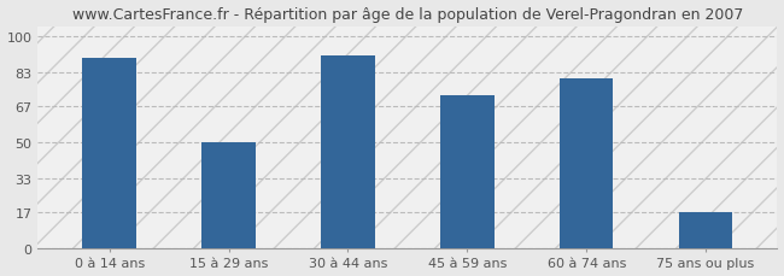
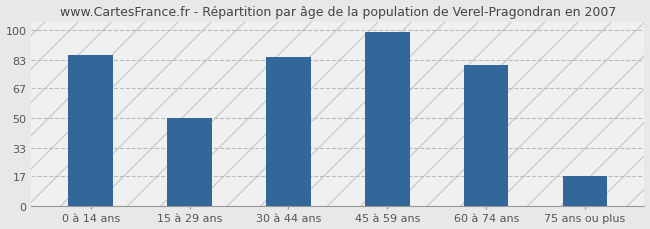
0 à 14 ans: 90 -> 86
30 à 44 ans: 91 -> 85
45 à 59 ans: 72 -> 99
